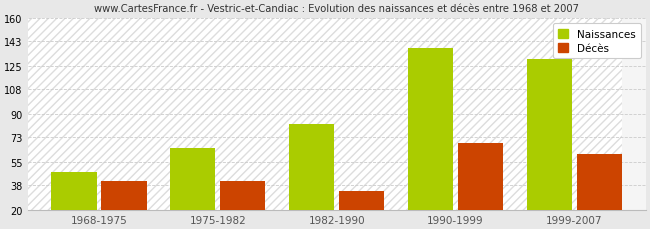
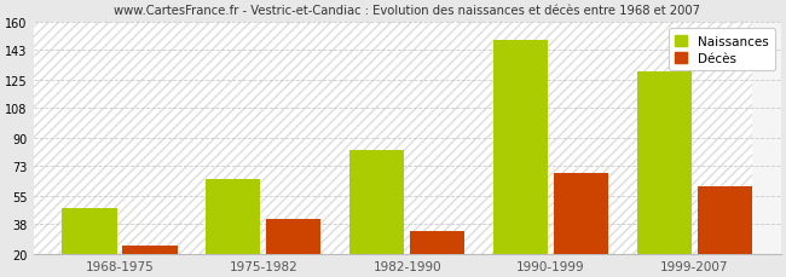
Décès/1968-1975: 41 -> 25
Naissances/1990-1999: 138 -> 149
